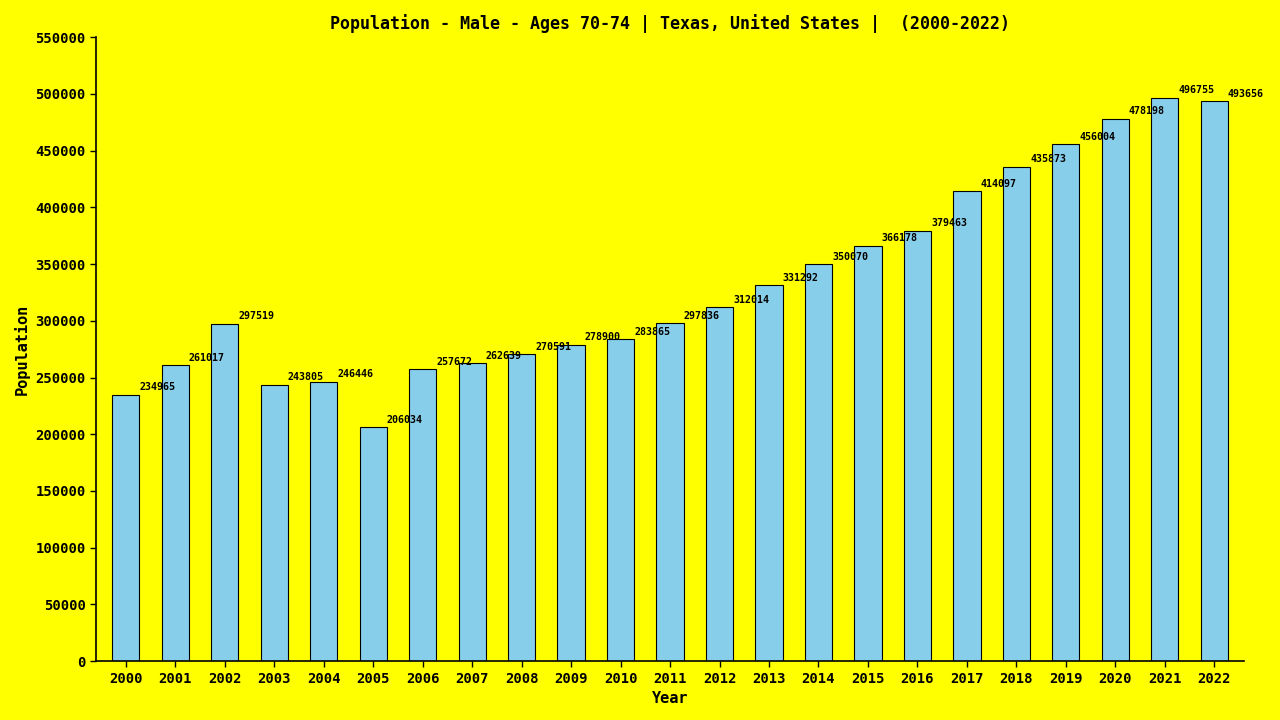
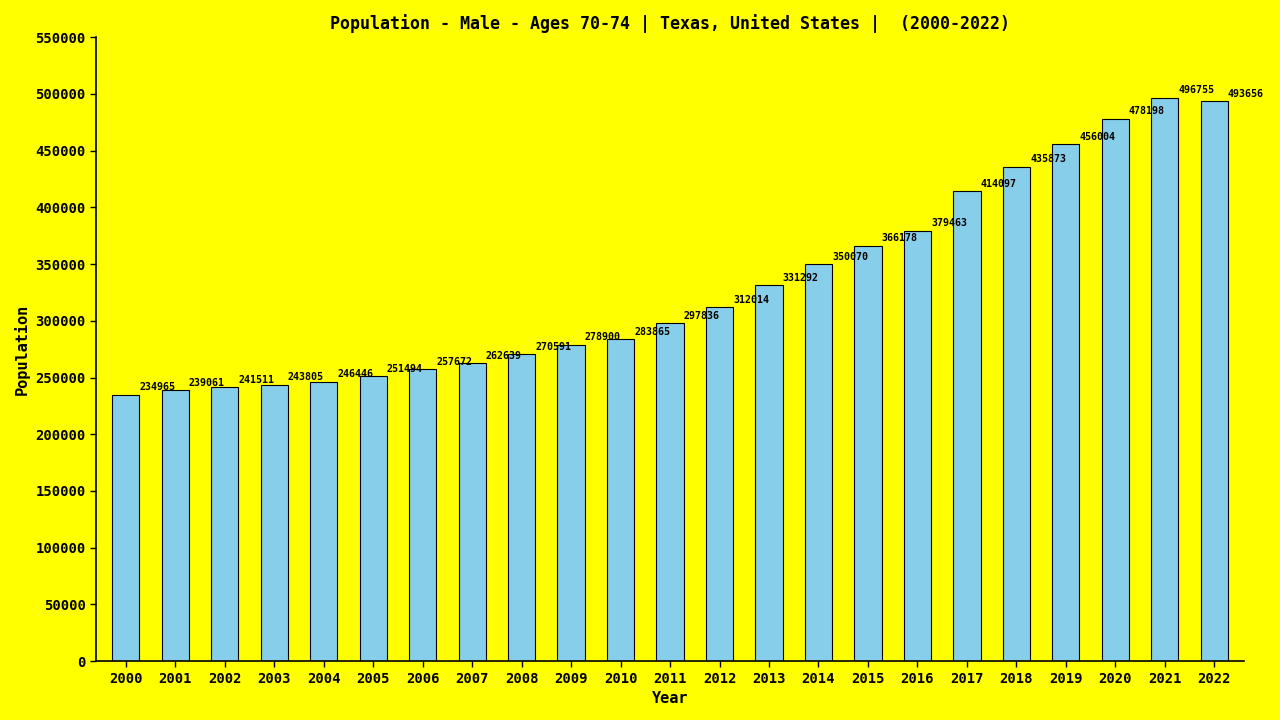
2001: 261017 -> 239061
2002: 297519 -> 241511
2005: 206034 -> 251494
